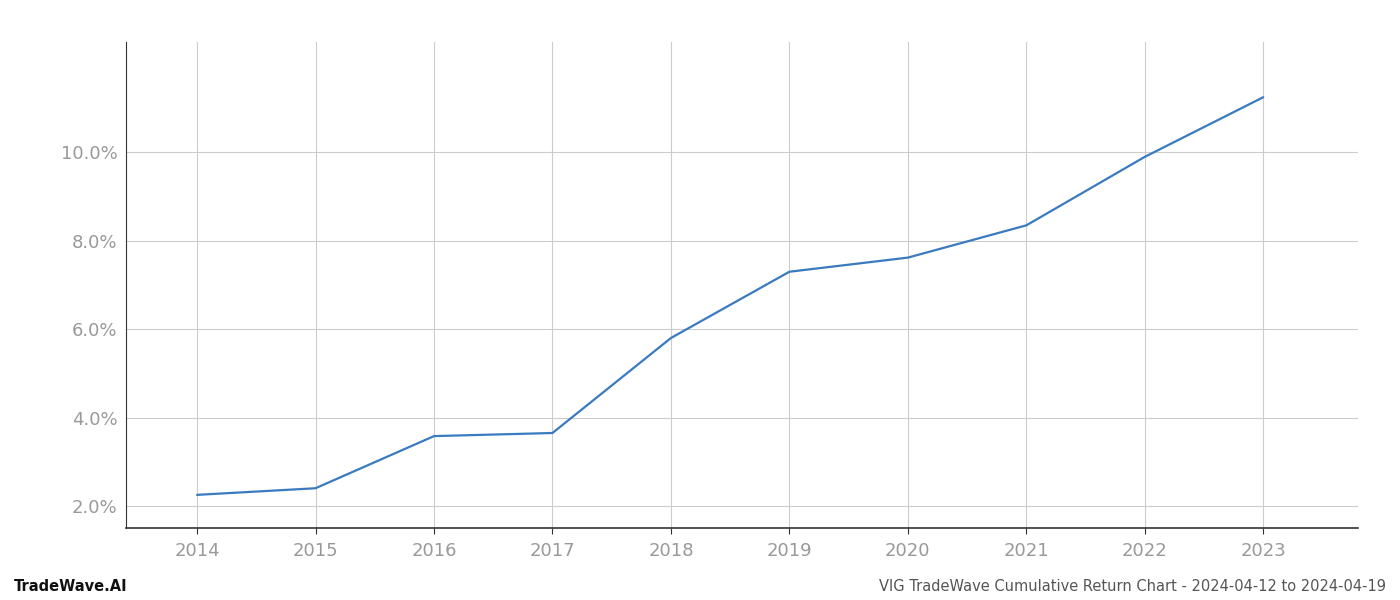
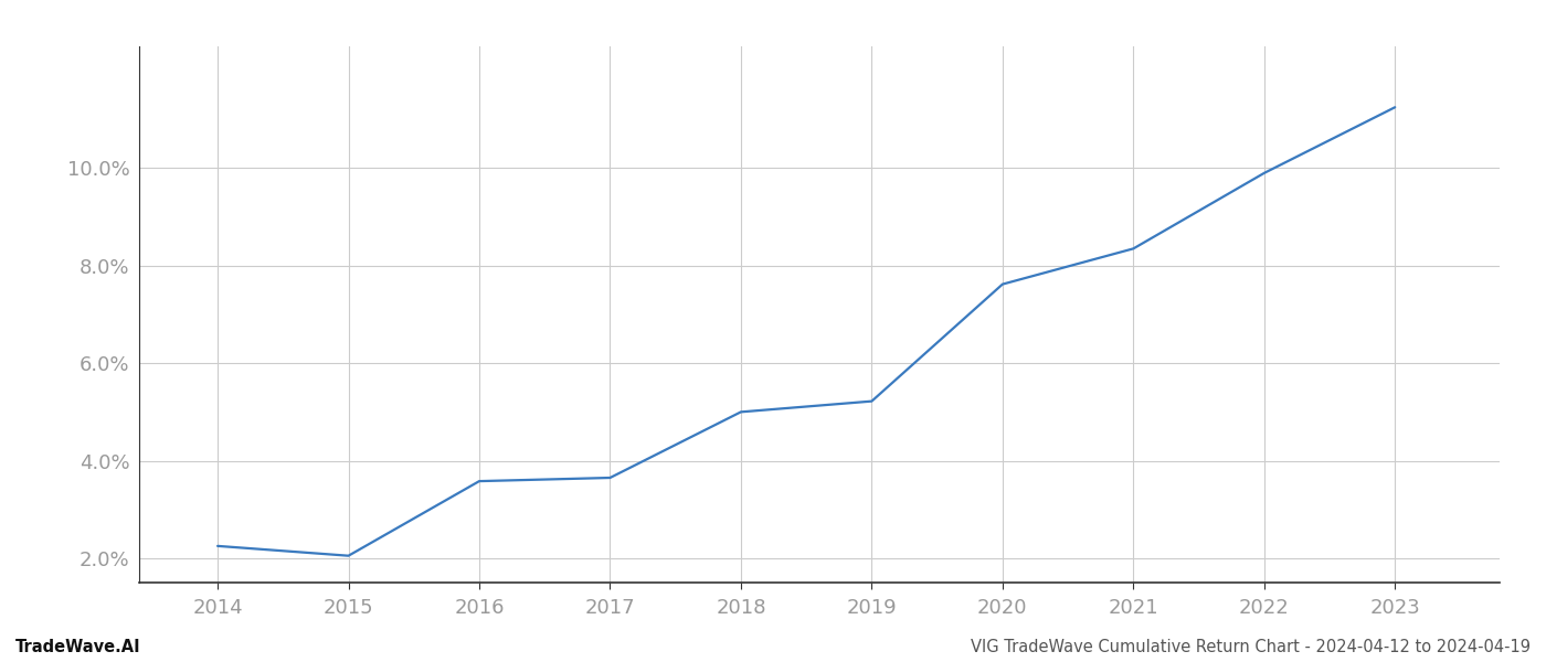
2015: 2.40% -> 2.05%
2018: 5.80% -> 5.00%
2019: 7.30% -> 5.22%
